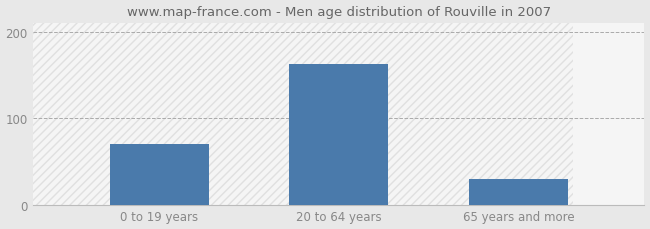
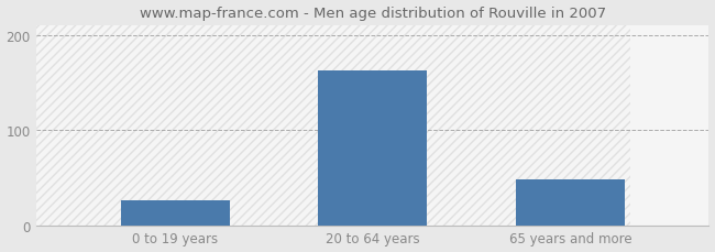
0 to 19 years: 70 -> 26
65 years and more: 30 -> 48
